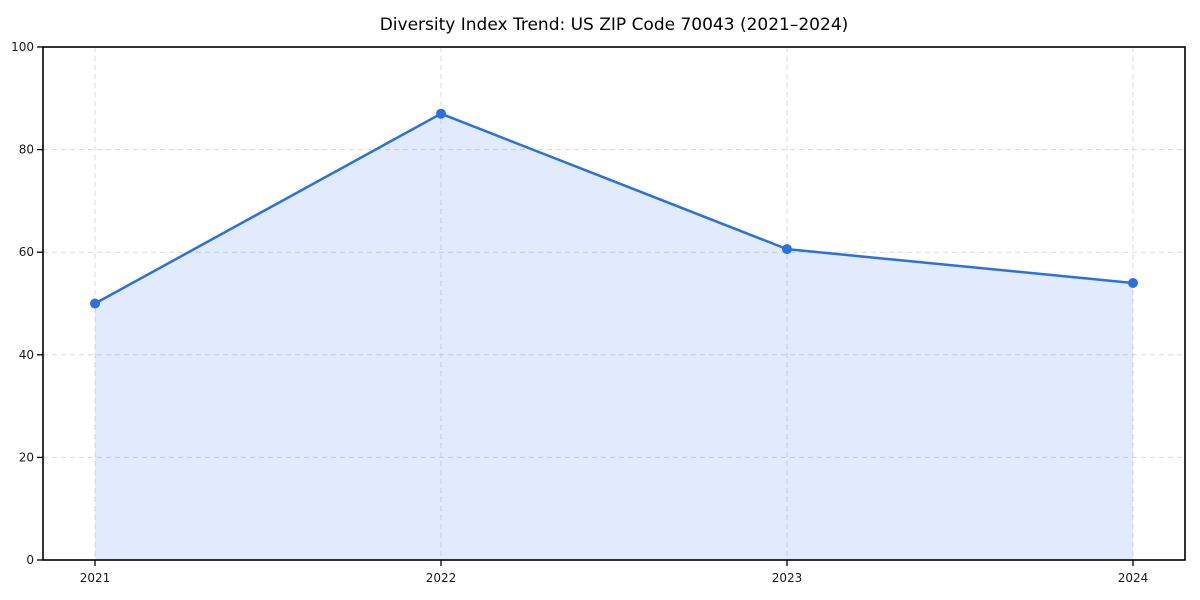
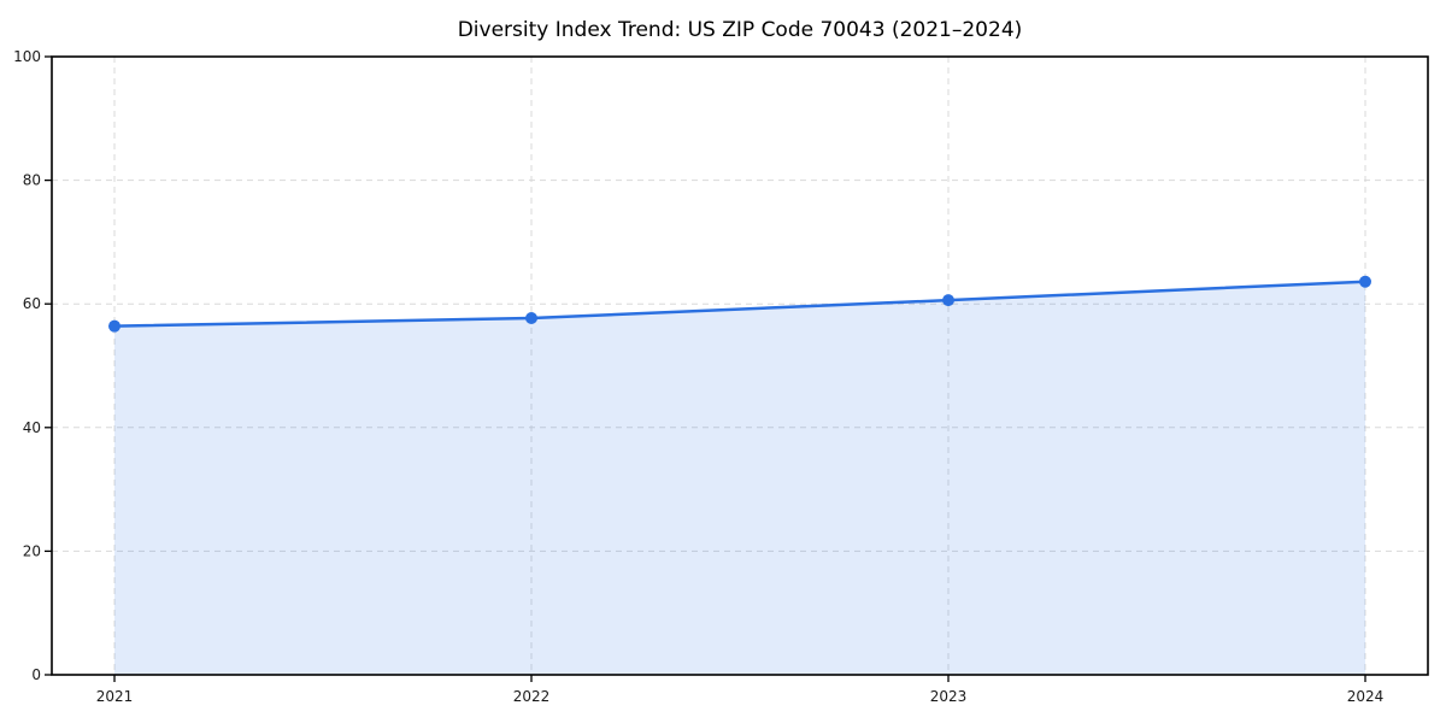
2021: 50 -> 56
2022: 87 -> 58
2024: 54 -> 64
